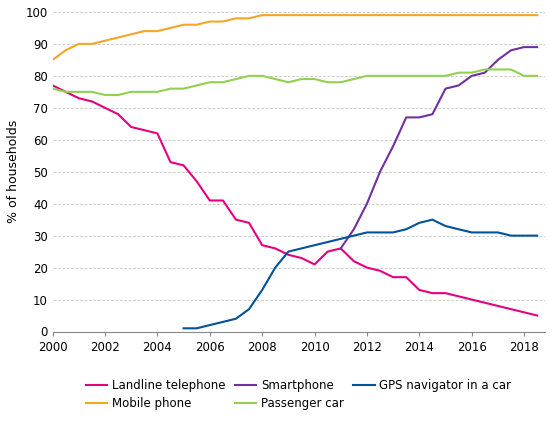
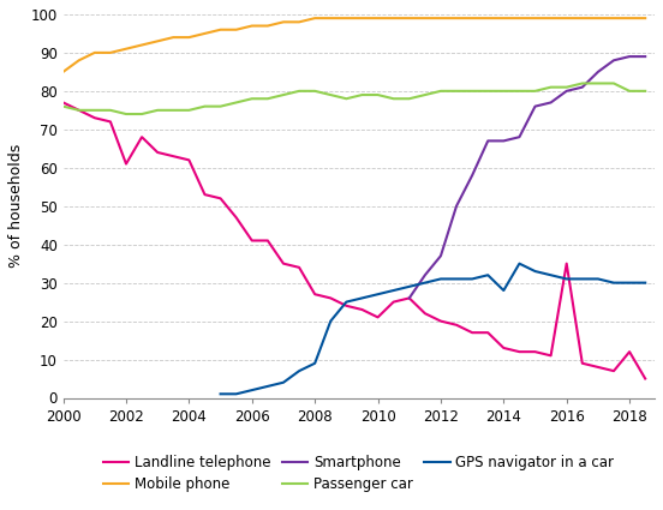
Landline telephone/2002: 70 -> 61
GPS navigator in a car/2008: 13 -> 9
Smartphone/2012: 40 -> 37
GPS navigator in a car/2014: 34 -> 28
Landline telephone/2016: 10 -> 35
Landline telephone/2018: 6 -> 12
